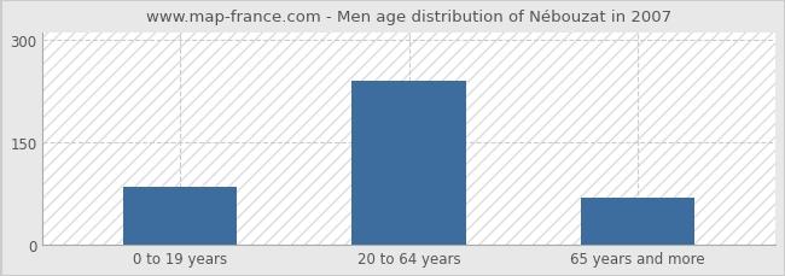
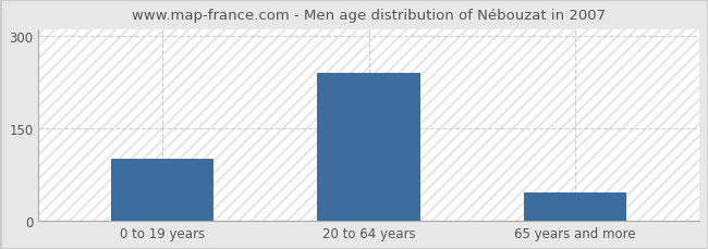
0 to 19 years: 84 -> 100
65 years and more: 68 -> 45
